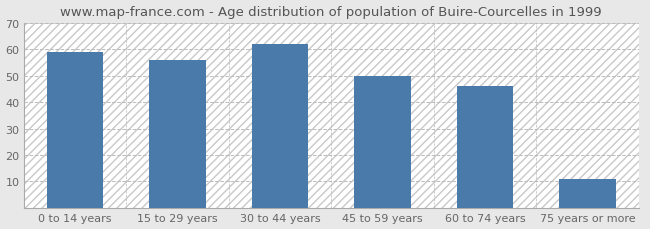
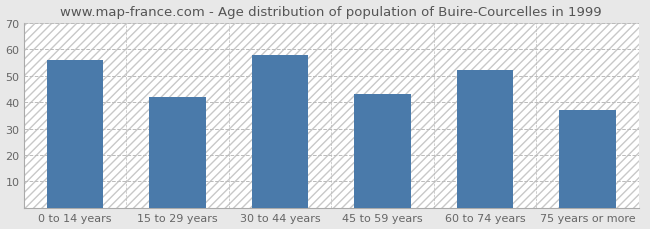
0 to 14 years: 59 -> 56
15 to 29 years: 56 -> 42
30 to 44 years: 62 -> 58
45 to 59 years: 50 -> 43
60 to 74 years: 46 -> 52
75 years or more: 11 -> 37
